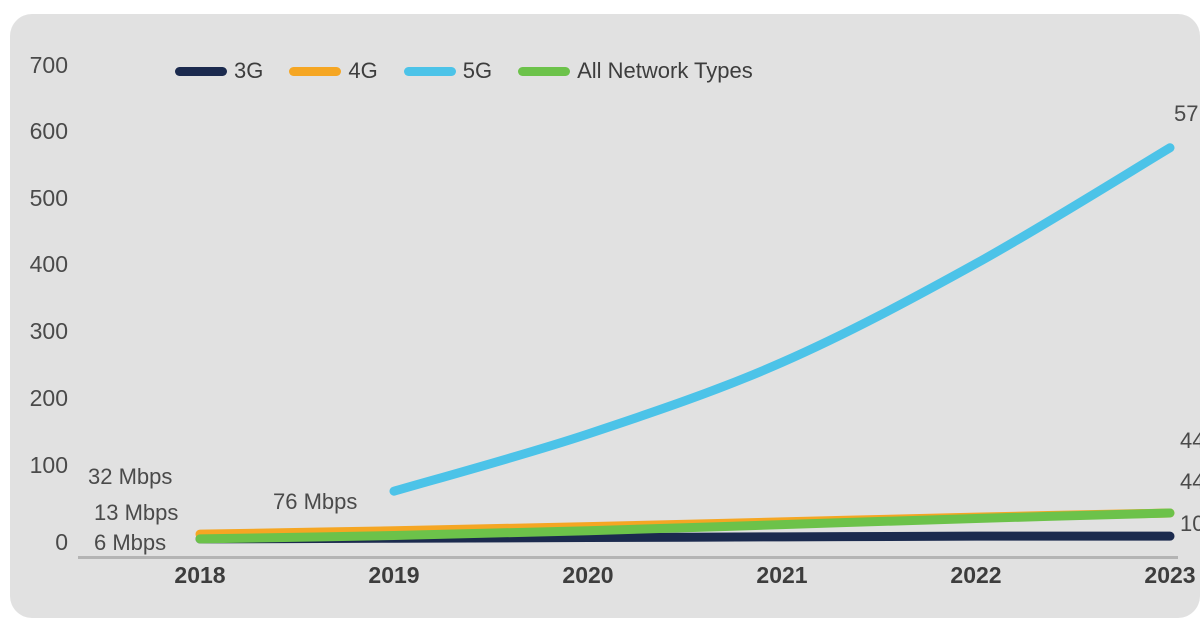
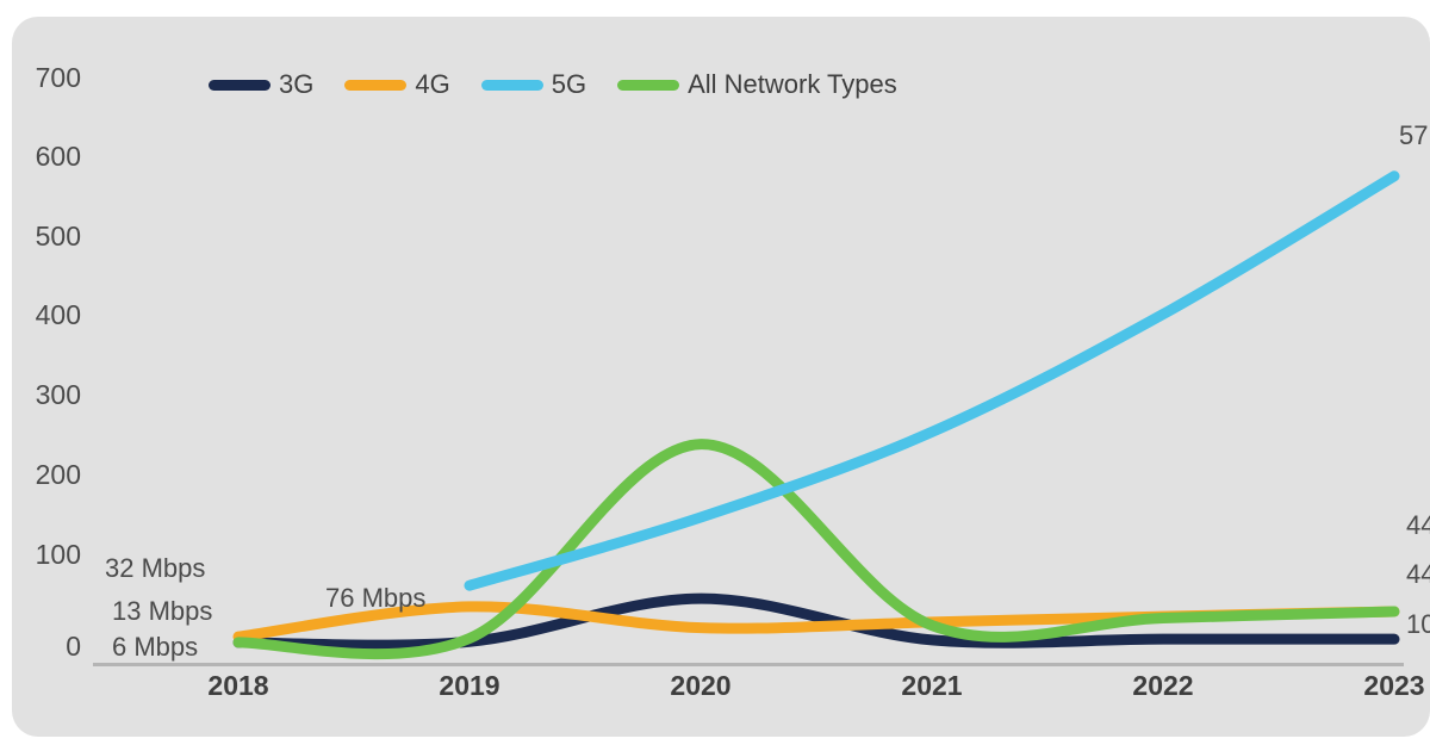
4G/2019: 20 -> 50
3G/2020: 10 -> 60
All Network Types/2020: 20 -> 250
